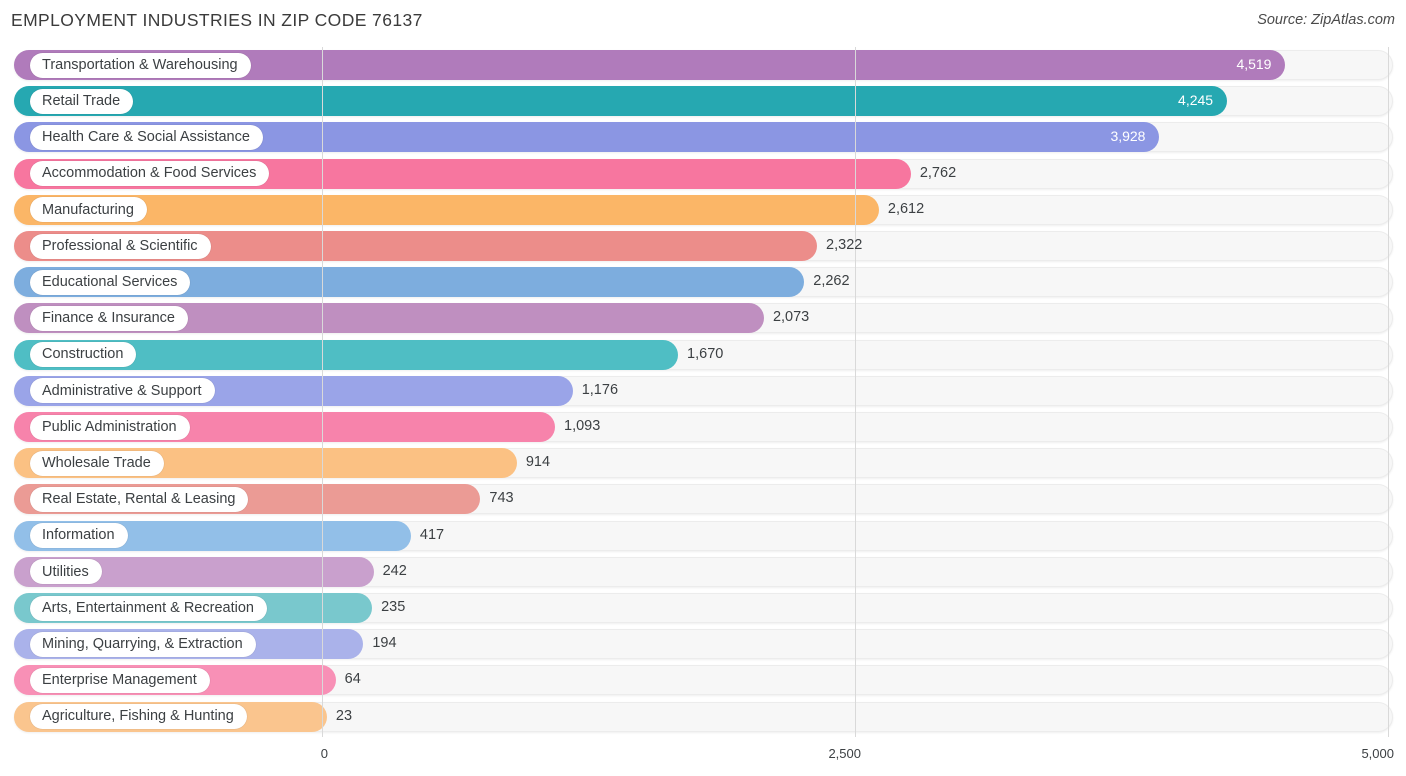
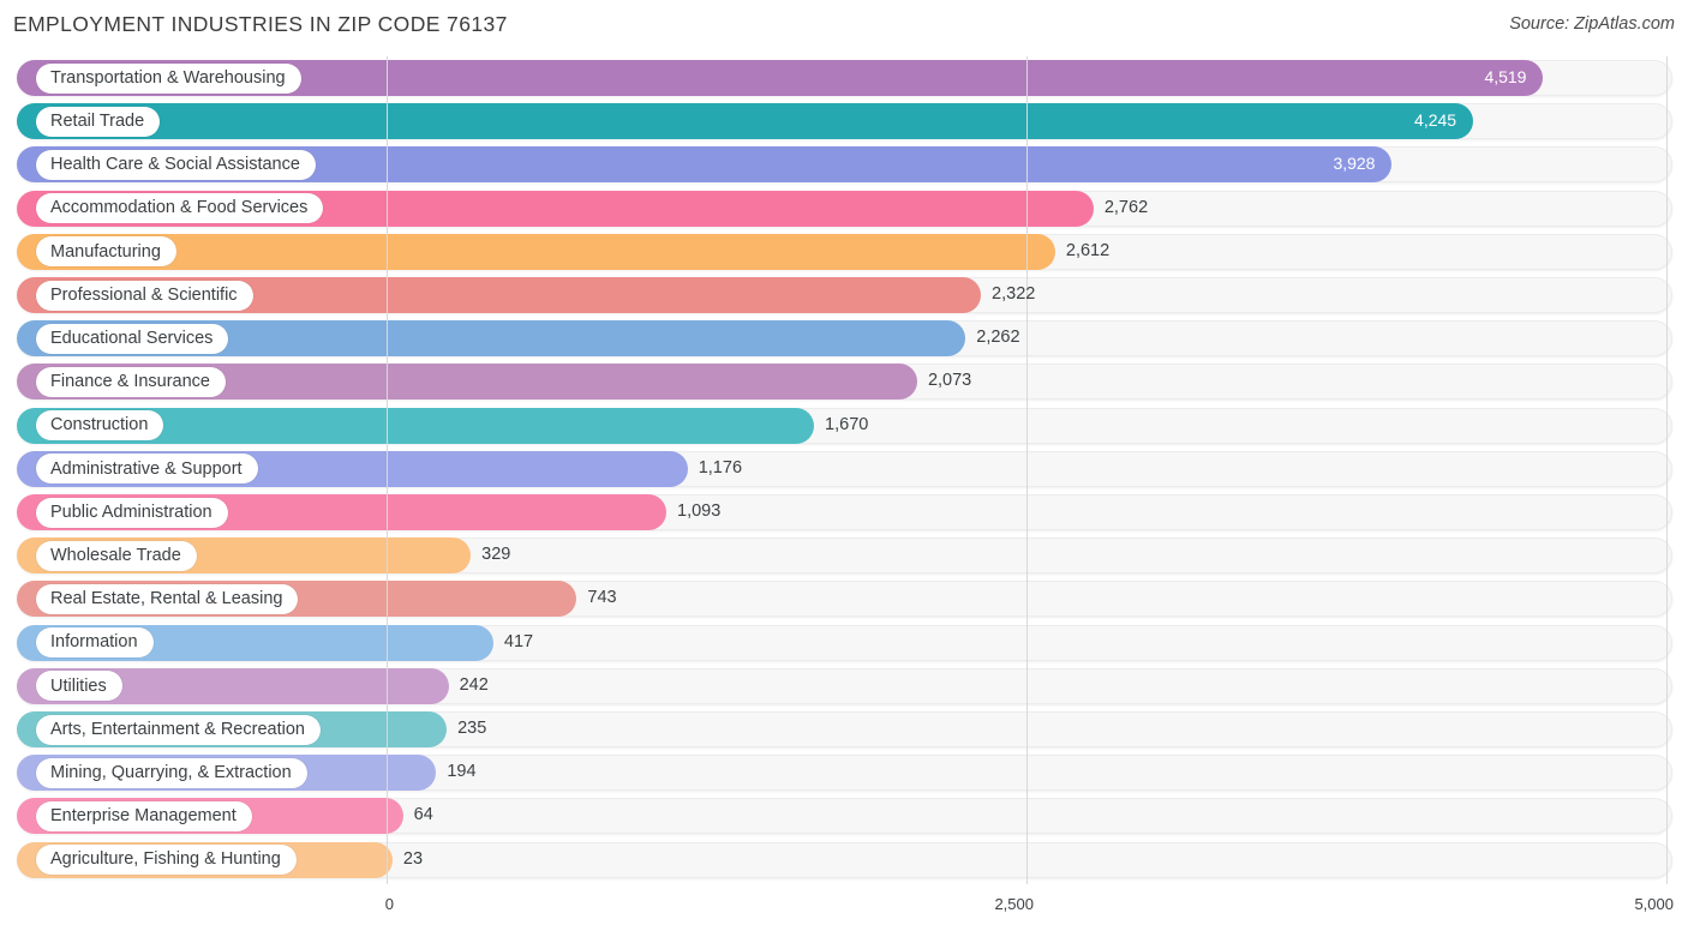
Wholesale Trade: 914 -> 329
